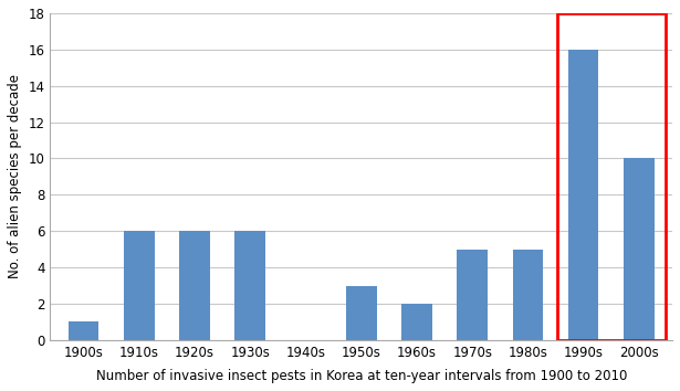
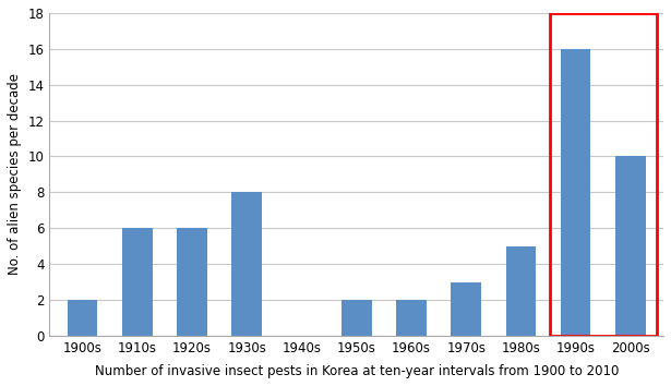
1900s: 1 -> 2
1930s: 6 -> 8
1950s: 3 -> 2
1970s: 5 -> 3
